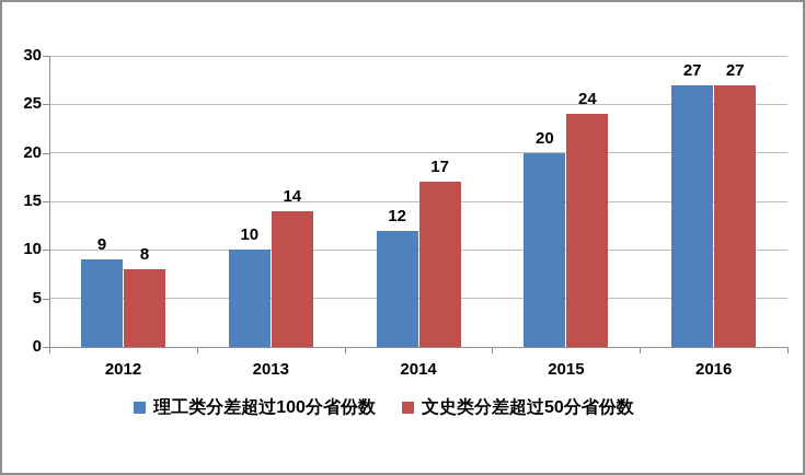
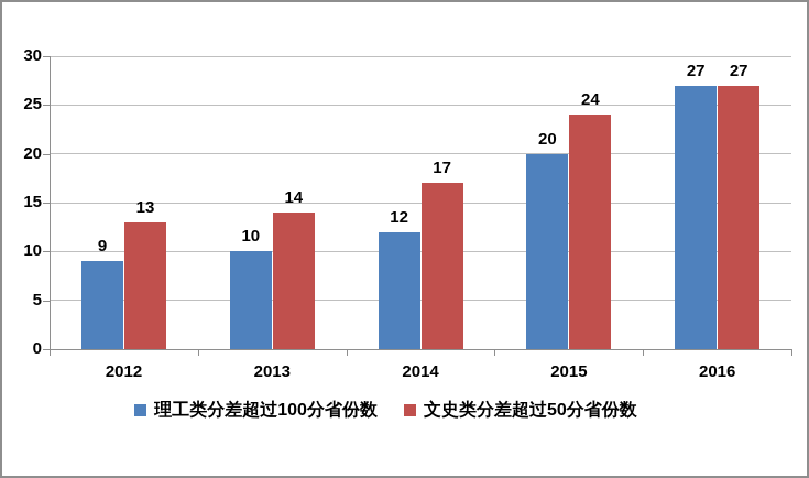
文史类分差超过50分省份数/2012: 8 -> 13
